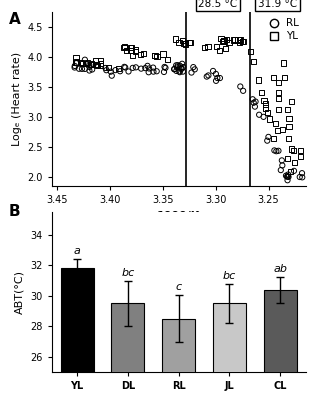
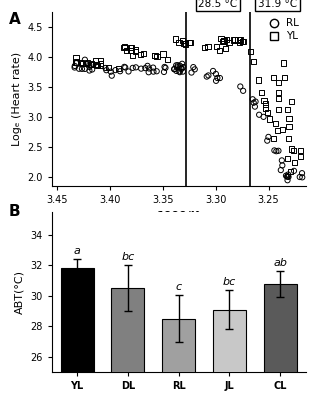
DL: 29.5 -> 30.5
JL: 29.5 -> 29.1
CL: 30.4 -> 30.8
